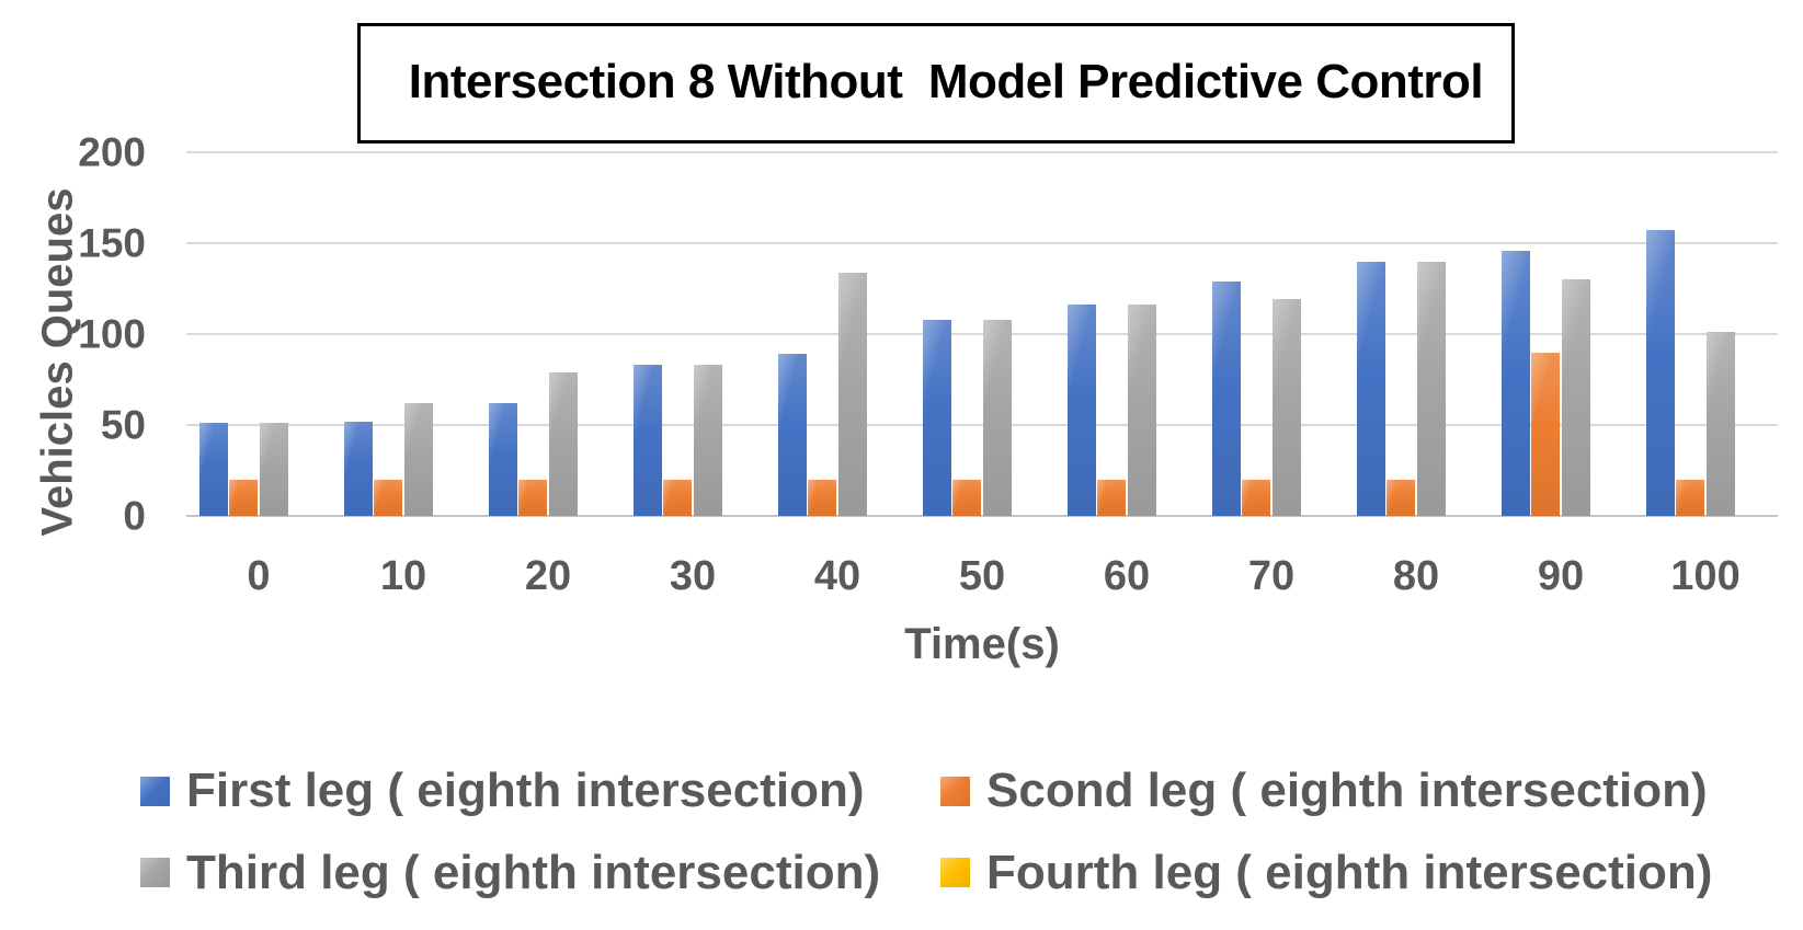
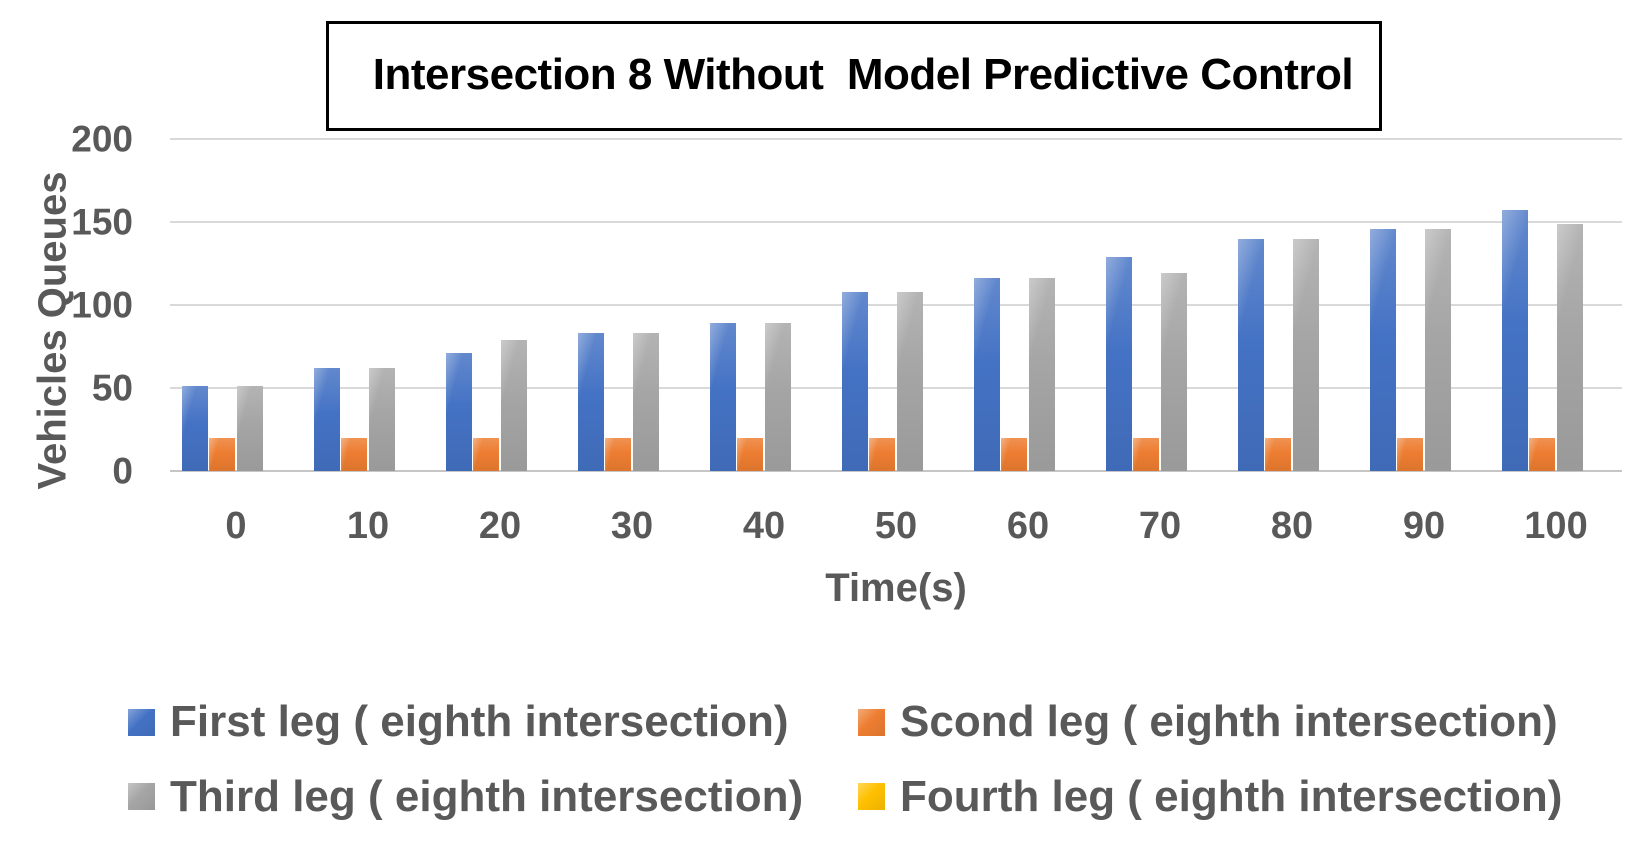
First leg ( eighth intersection)/10: 52 -> 62
First leg ( eighth intersection)/20: 62 -> 71
Third leg ( eighth intersection)/40: 134 -> 89
Scond leg ( eighth intersection)/90: 90 -> 20
Third leg ( eighth intersection)/90: 130 -> 146
Third leg ( eighth intersection)/100: 101 -> 149
